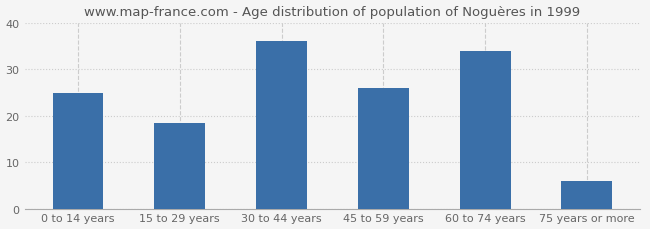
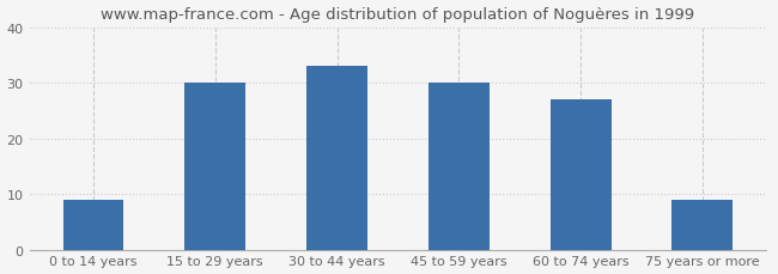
0 to 14 years: 25.0 -> 9.0
15 to 29 years: 18.5 -> 30.0
30 to 44 years: 36.0 -> 33.0
45 to 59 years: 26.0 -> 30.0
60 to 74 years: 34.0 -> 27.0
75 years or more: 6.0 -> 9.0
